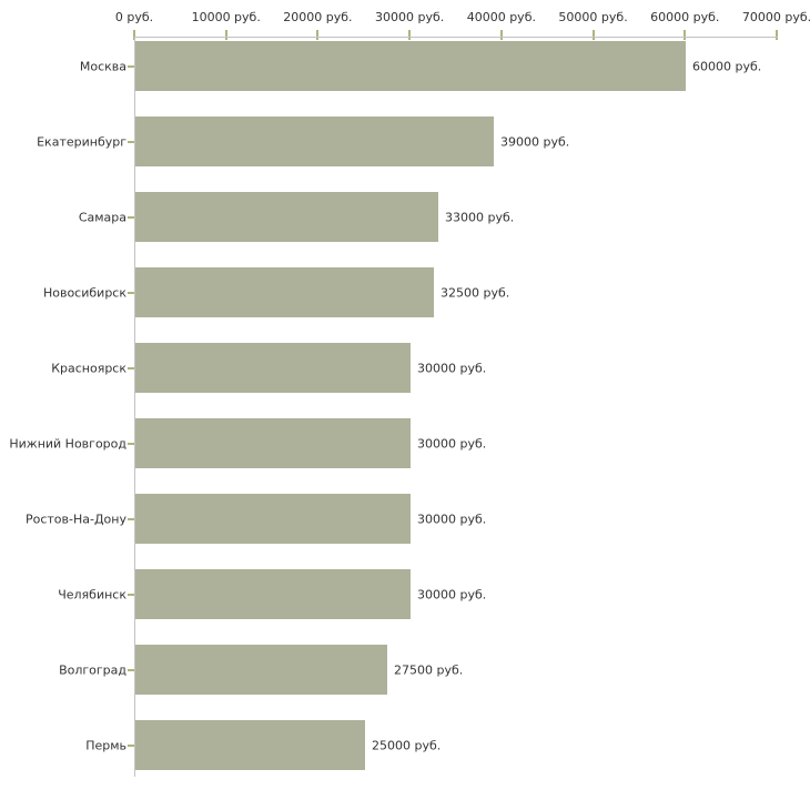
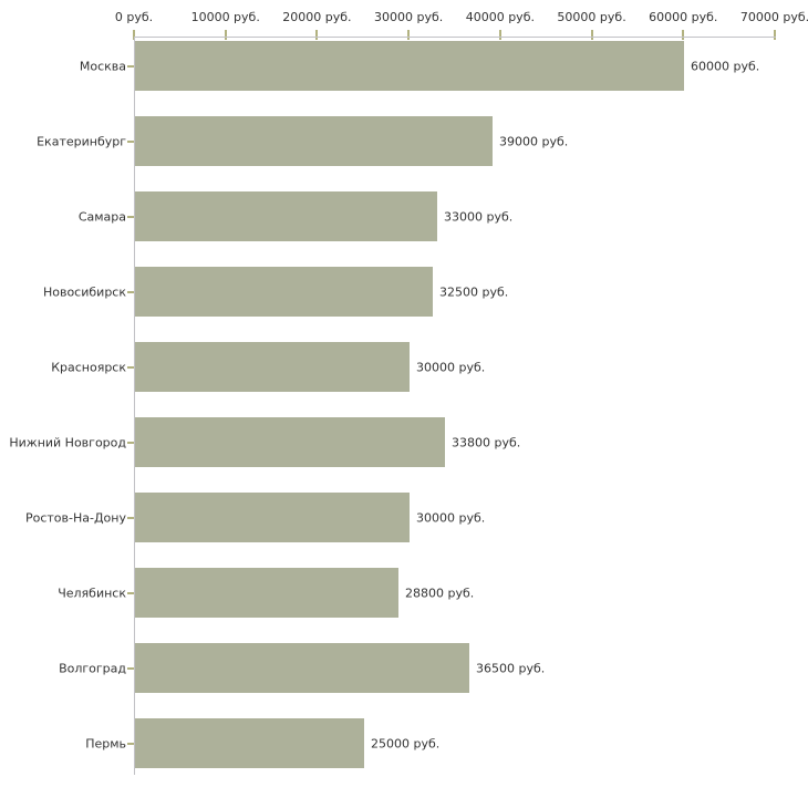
Нижний Новгород: 30000 -> 33800
Челябинск: 30000 -> 28800
Волгоград: 27500 -> 36500
